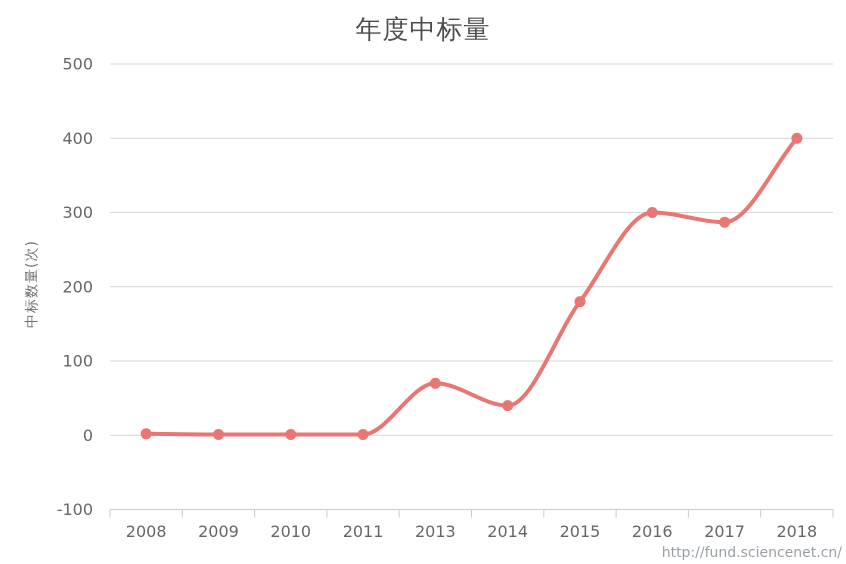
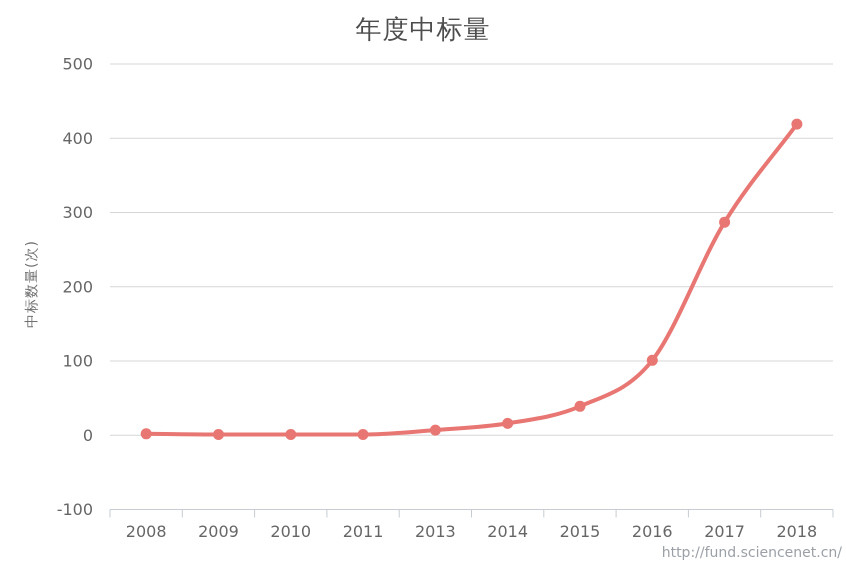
2013: 70 -> 10
2014: 40 -> 20
2015: 180 -> 40
2016: 300 -> 100
2018: 400 -> 420
